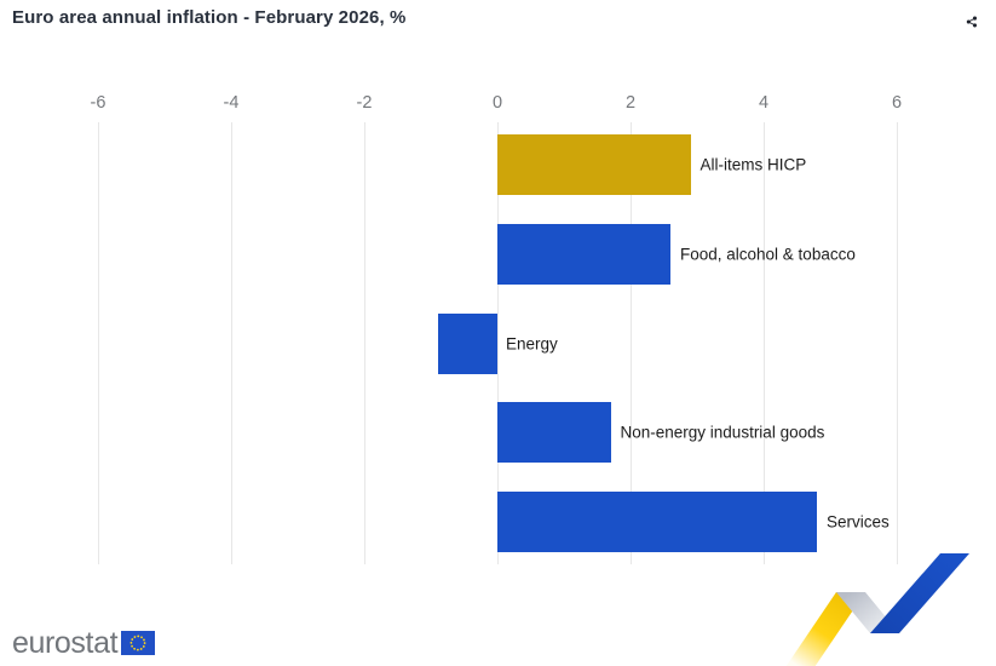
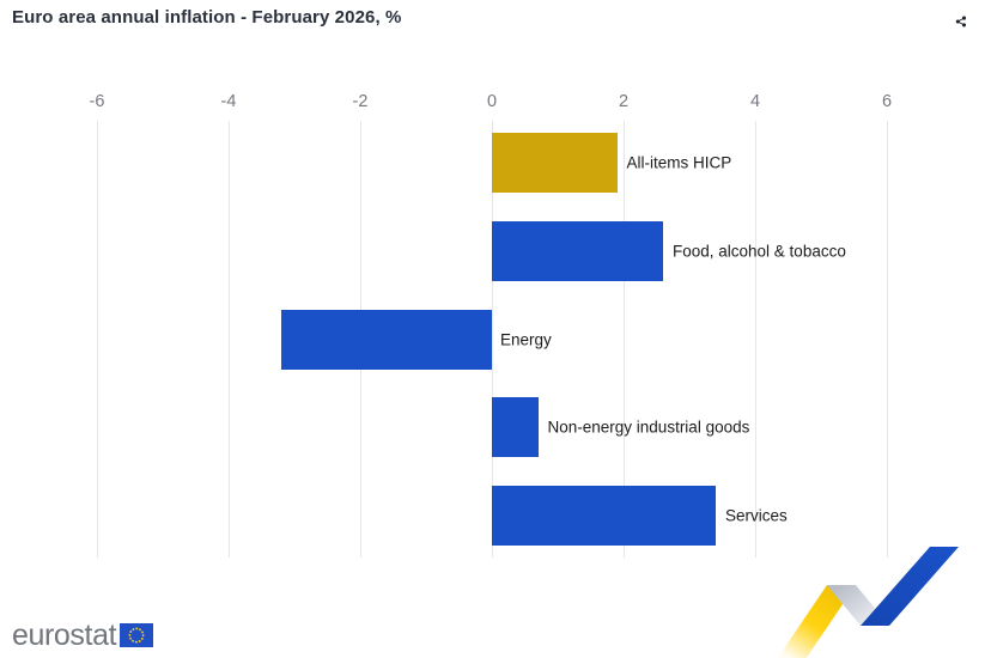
All-items HICP: 2.9 -> 1.9
Energy: -0.9 -> -3.2
Non-energy industrial goods: 1.7 -> 0.7
Services: 4.8 -> 3.4
